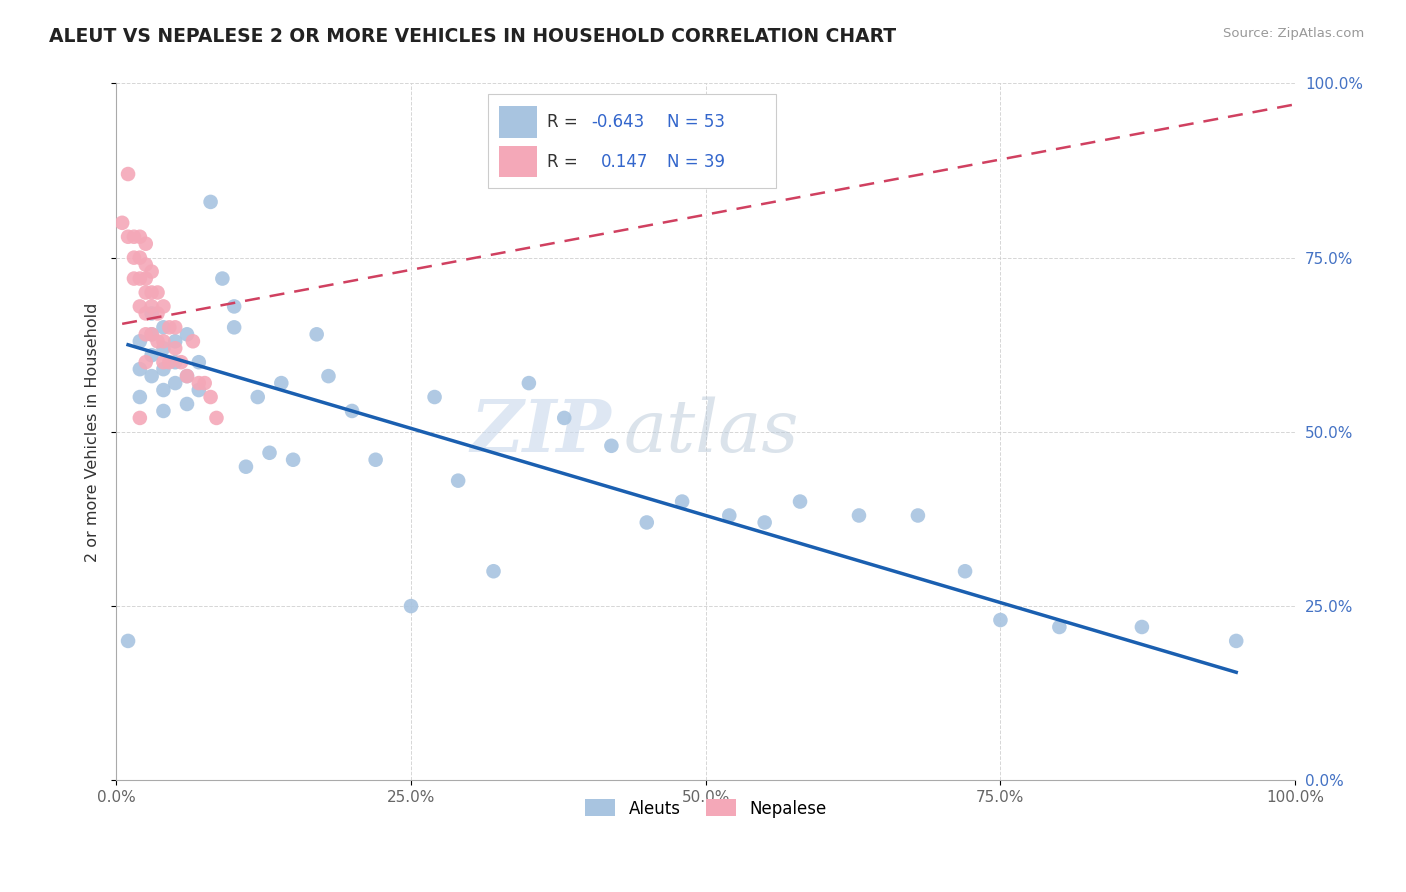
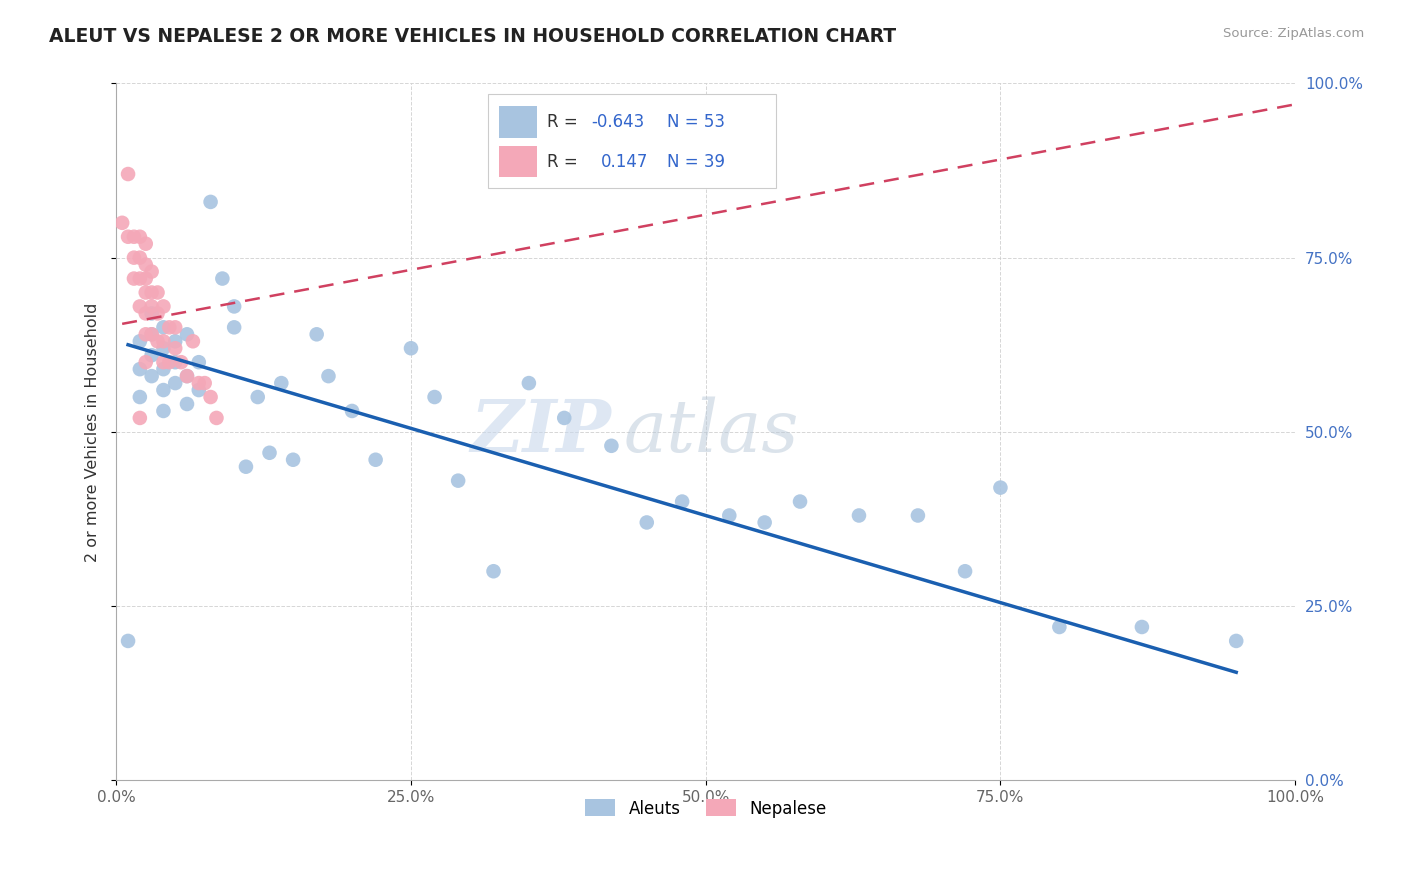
Aleuts/25.0%: 25% -> 62%
Aleuts/75.0%: 23% -> 42%
